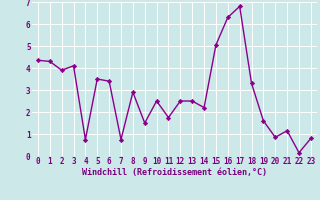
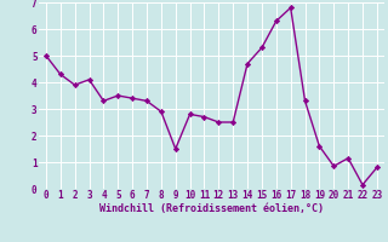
0: 4.35 -> 5.00
4: 0.75 -> 3.30
7: 0.75 -> 3.30
10: 2.50 -> 2.80
11: 1.75 -> 2.70
14: 2.20 -> 4.70
15: 5.05 -> 5.30
